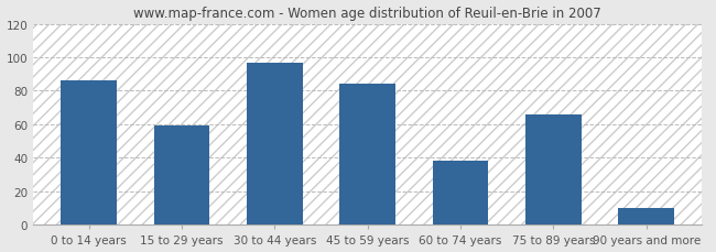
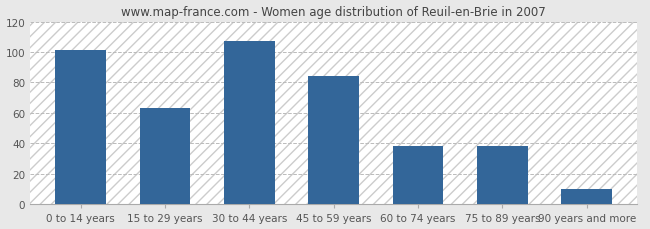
0 to 14 years: 86 -> 101
15 to 29 years: 59 -> 63
30 to 44 years: 97 -> 107
75 to 89 years: 66 -> 38
